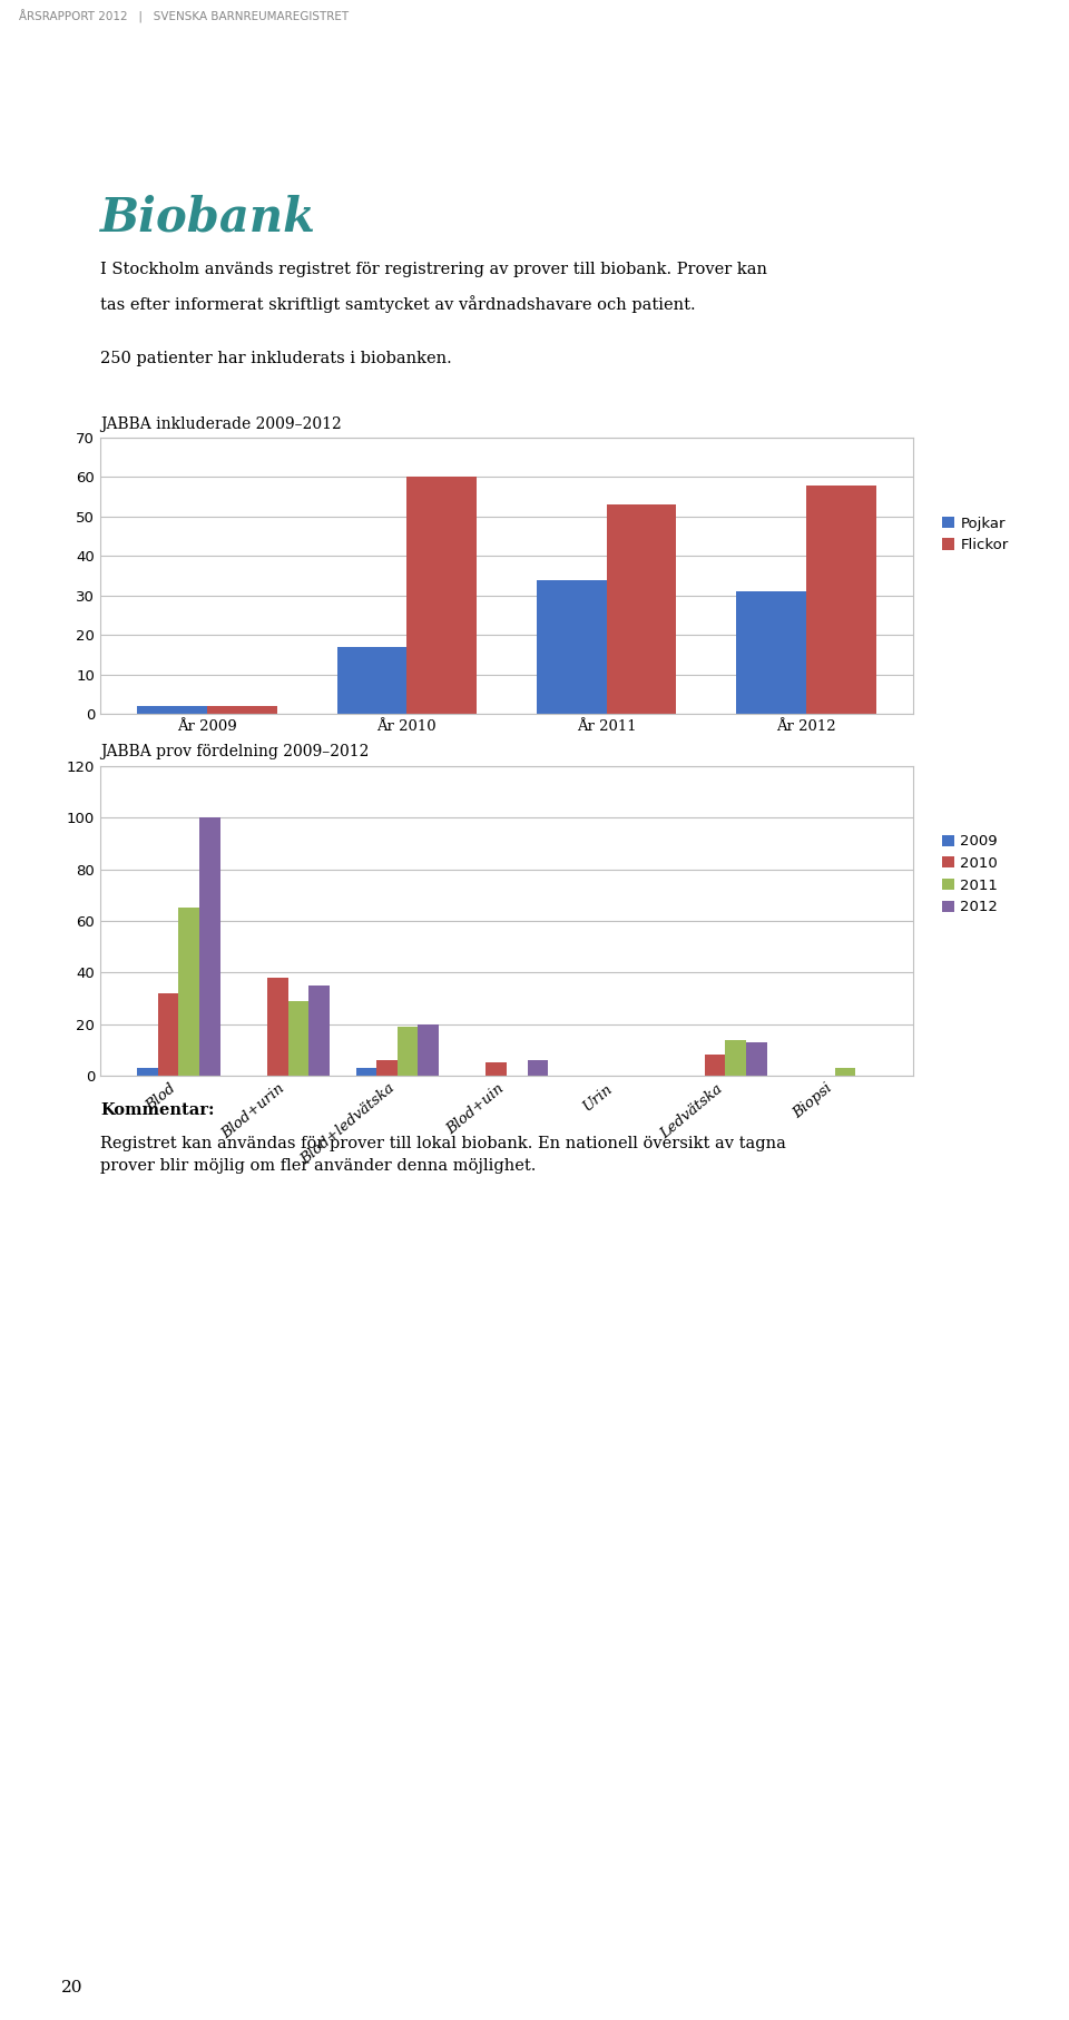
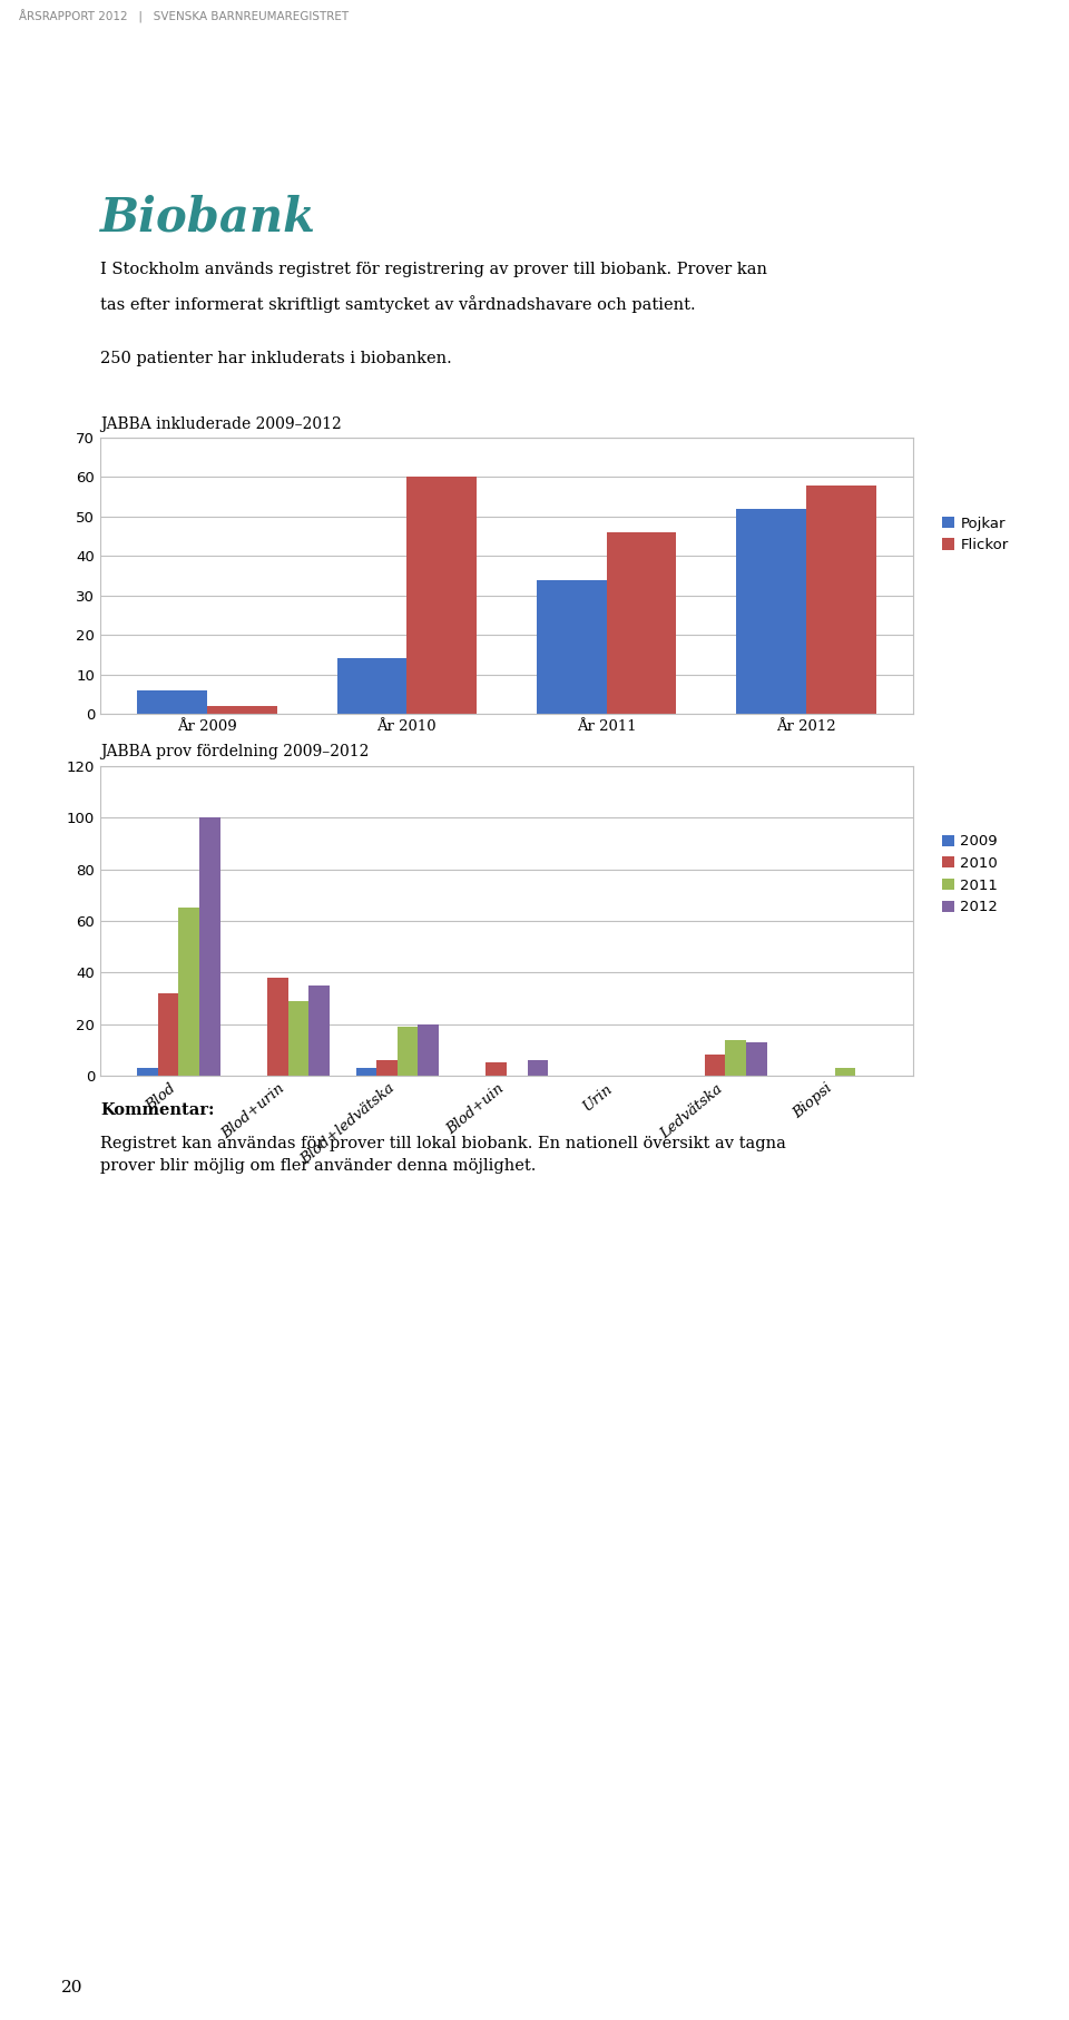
Pojkar/År 2009: 2 -> 6
Pojkar/År 2010: 17 -> 14
Flickor/År 2011: 53 -> 46
Pojkar/År 2012: 31 -> 52
